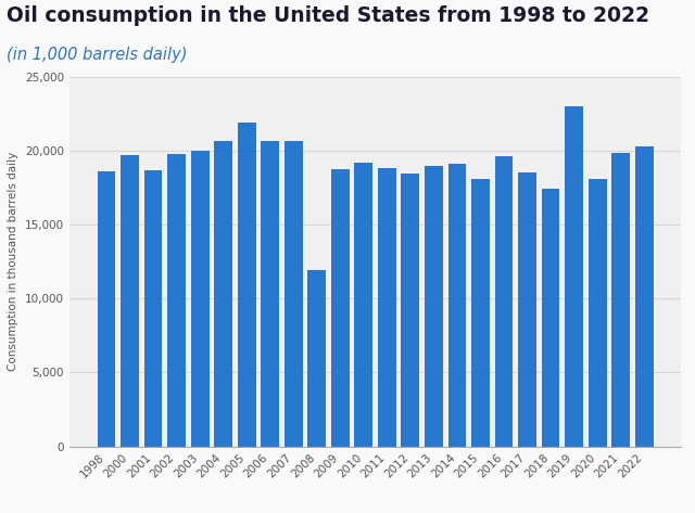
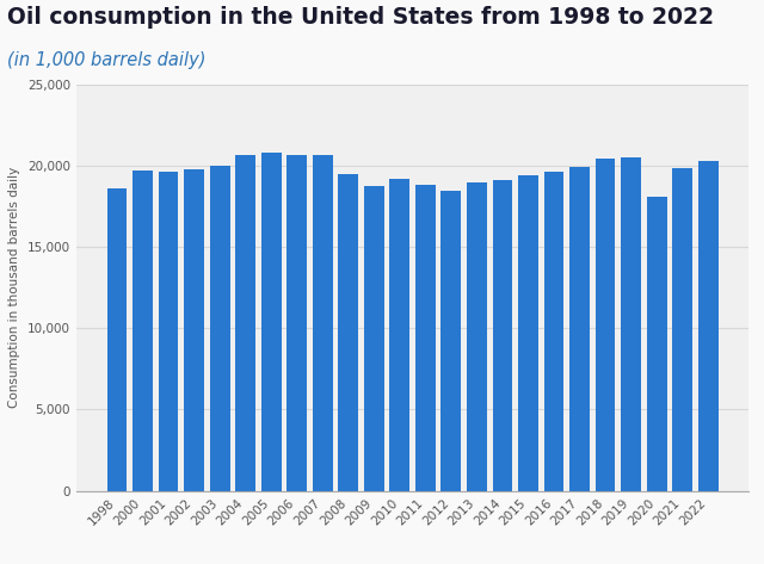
2001: 18,700 -> 19,600
2005: 21,900 -> 20,800
2008: 11,900 -> 19,500
2015: 18,100 -> 19,400
2017: 18,500 -> 20,000
2018: 17,400 -> 20,500
2019: 23,000 -> 20,500
